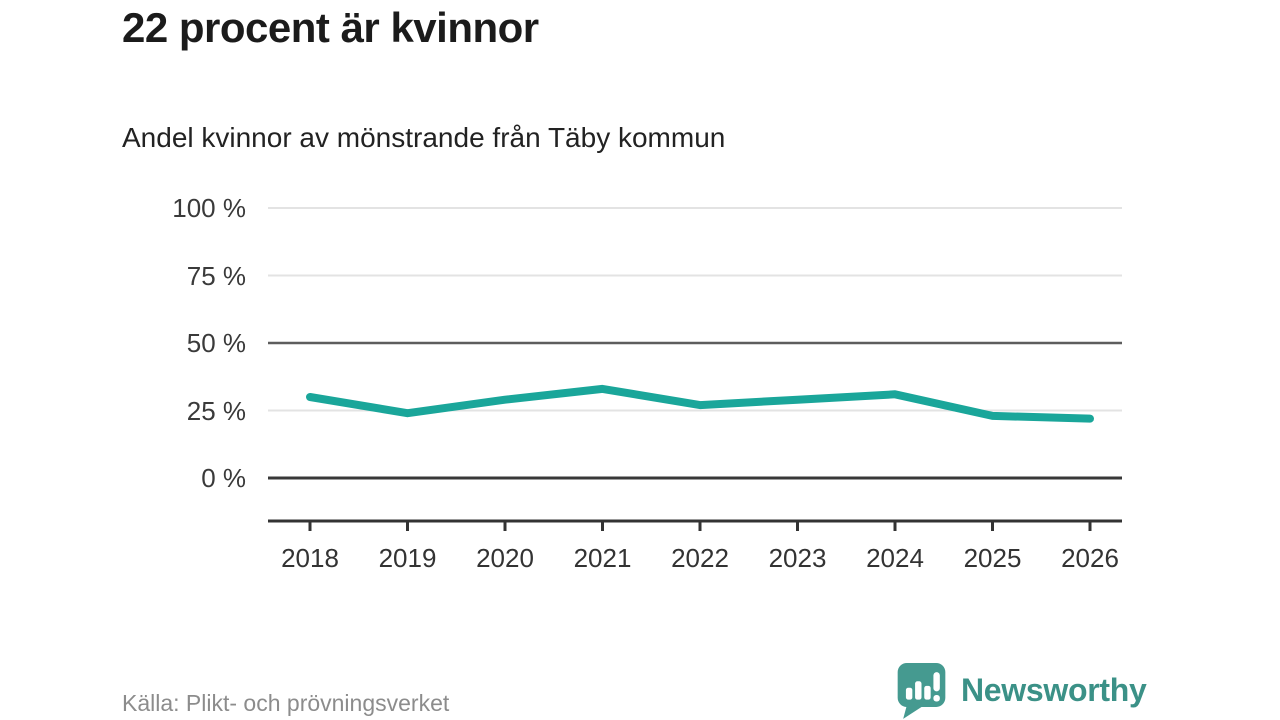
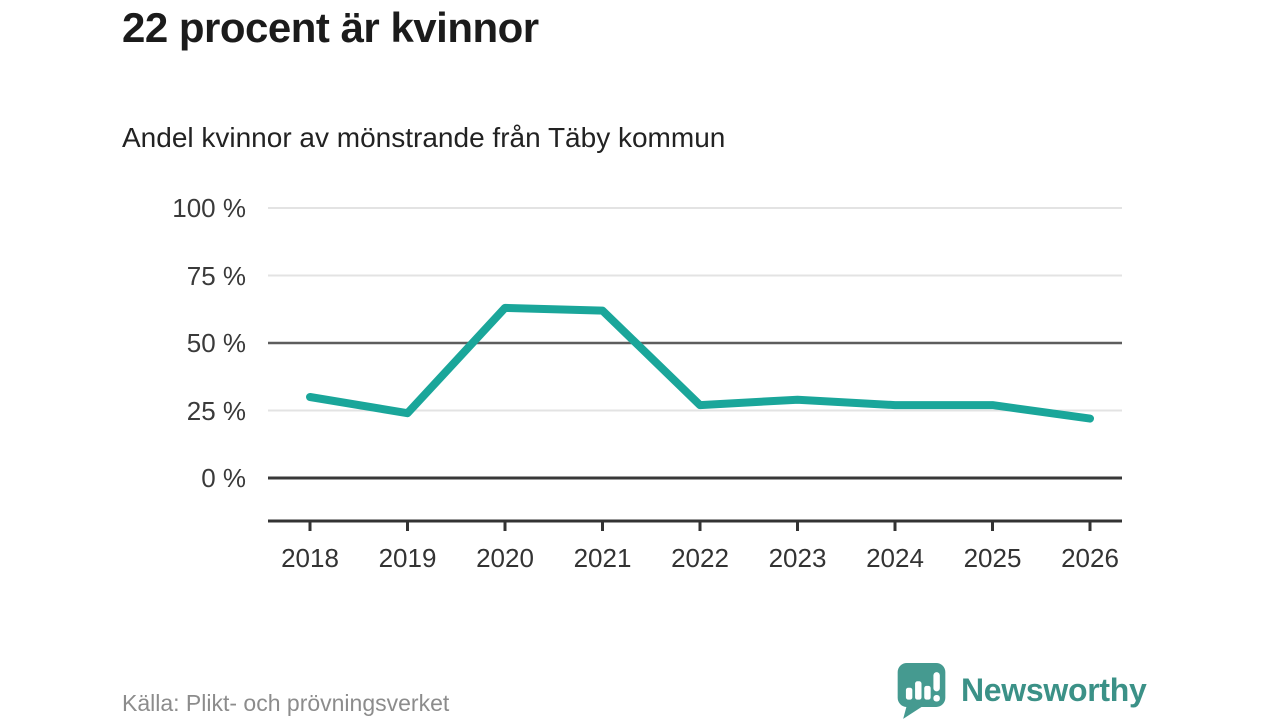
2020: 29% -> 63%
2021: 33% -> 62%
2024: 31% -> 27%
2025: 23% -> 27%
